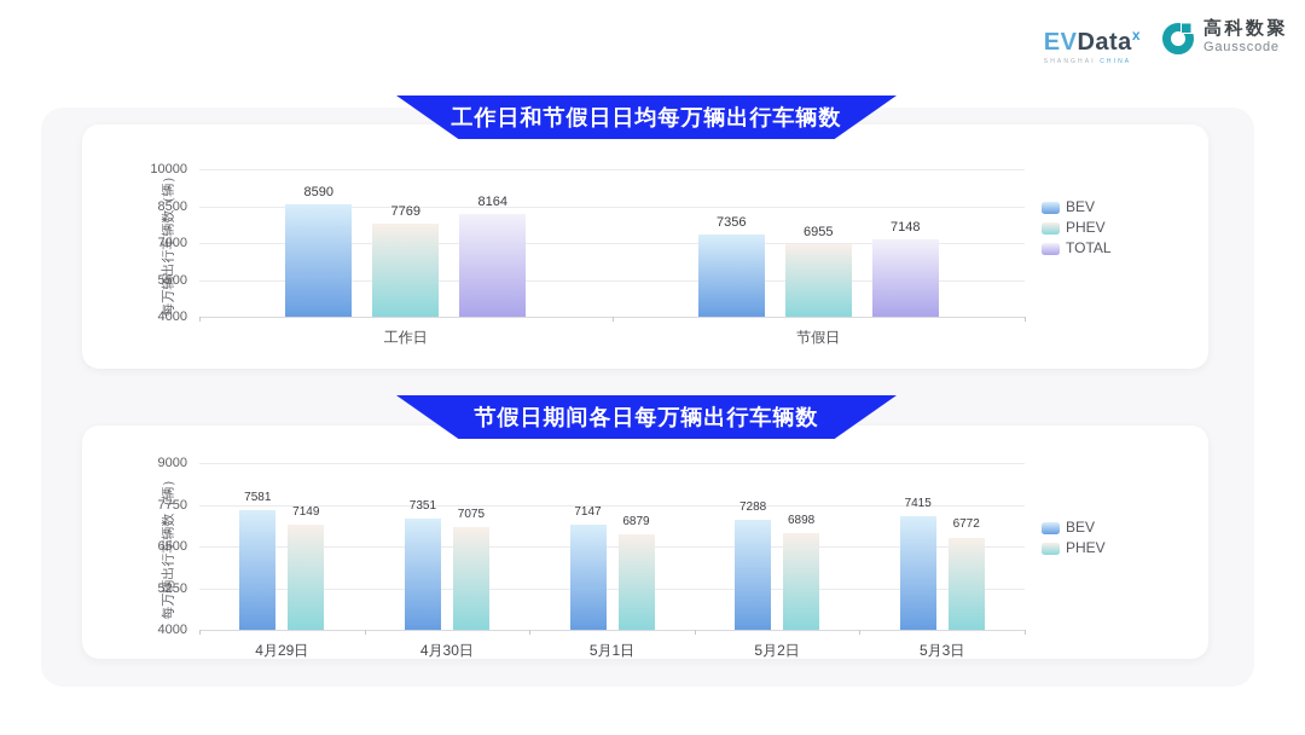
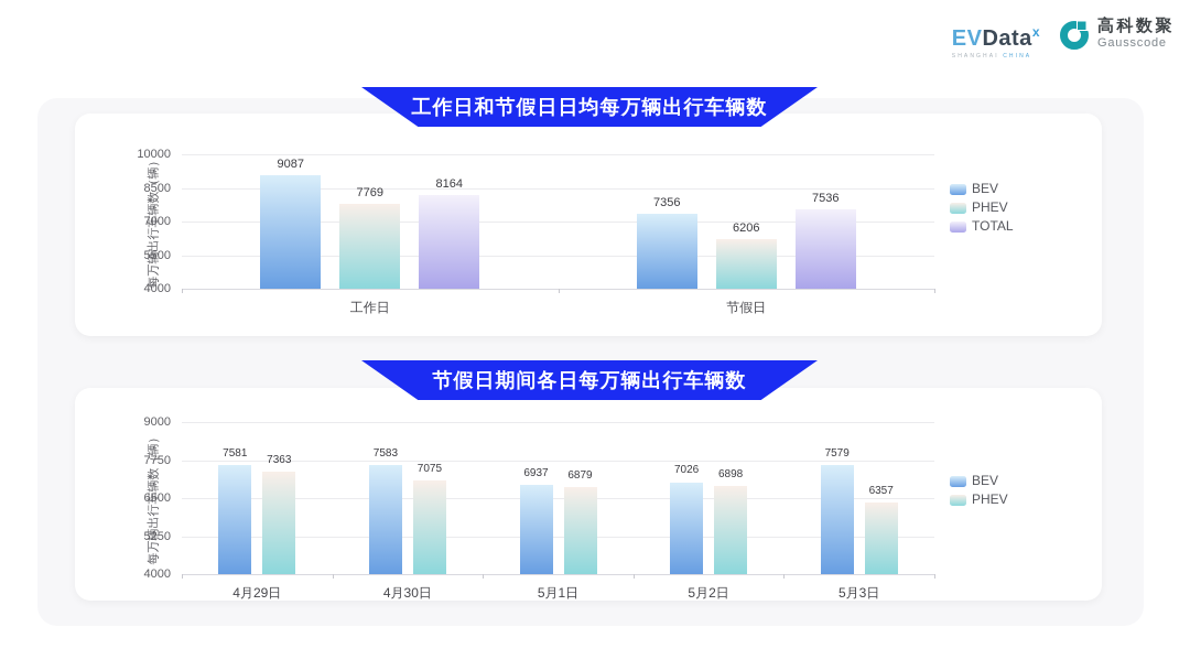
工作日和节假日日均每万辆出行车辆数/BEV/工作日: 8590 -> 9087
工作日和节假日日均每万辆出行车辆数/PHEV/节假日: 6955 -> 6206
工作日和节假日日均每万辆出行车辆数/TOTAL/节假日: 7148 -> 7536
节假日期间各日每万辆出行车辆数/PHEV/4月29日: 7149 -> 7363
节假日期间各日每万辆出行车辆数/BEV/4月30日: 7351 -> 7583
节假日期间各日每万辆出行车辆数/BEV/5月1日: 7147 -> 6937
节假日期间各日每万辆出行车辆数/BEV/5月2日: 7288 -> 7026
节假日期间各日每万辆出行车辆数/BEV/5月3日: 7415 -> 7579
节假日期间各日每万辆出行车辆数/PHEV/5月3日: 6772 -> 6357
